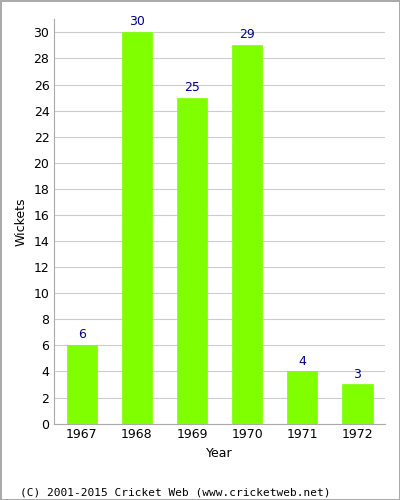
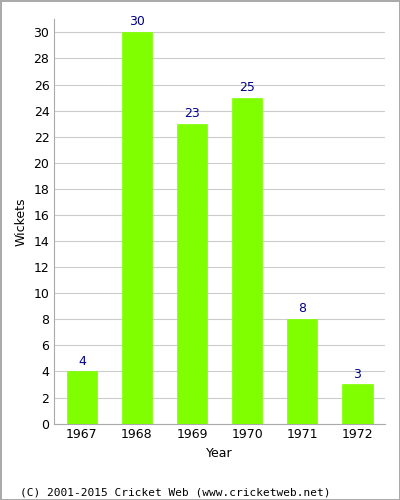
1967: 6 -> 4
1969: 25 -> 23
1970: 29 -> 25
1971: 4 -> 8
